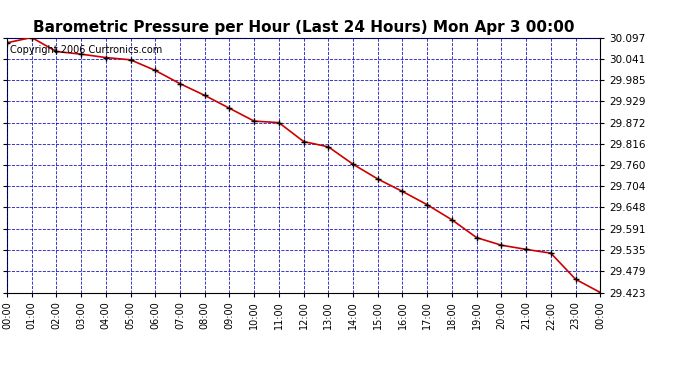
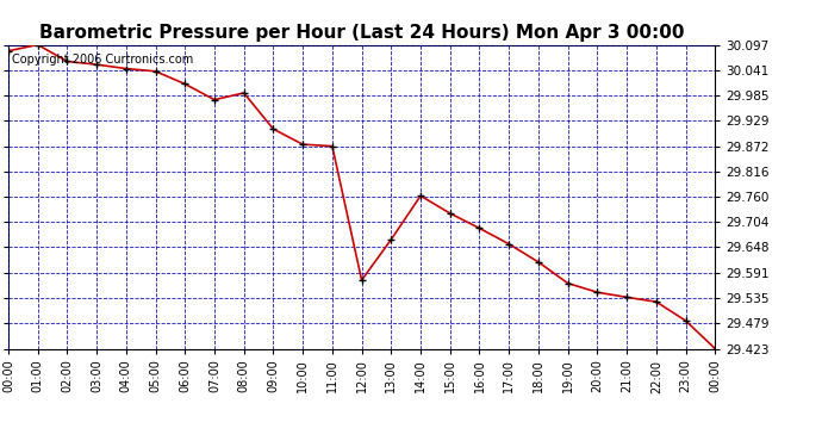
08:00: 29.944 -> 29.990
12:00: 29.822 -> 29.575
13:00: 29.808 -> 29.665
23:00: 29.458 -> 29.485
